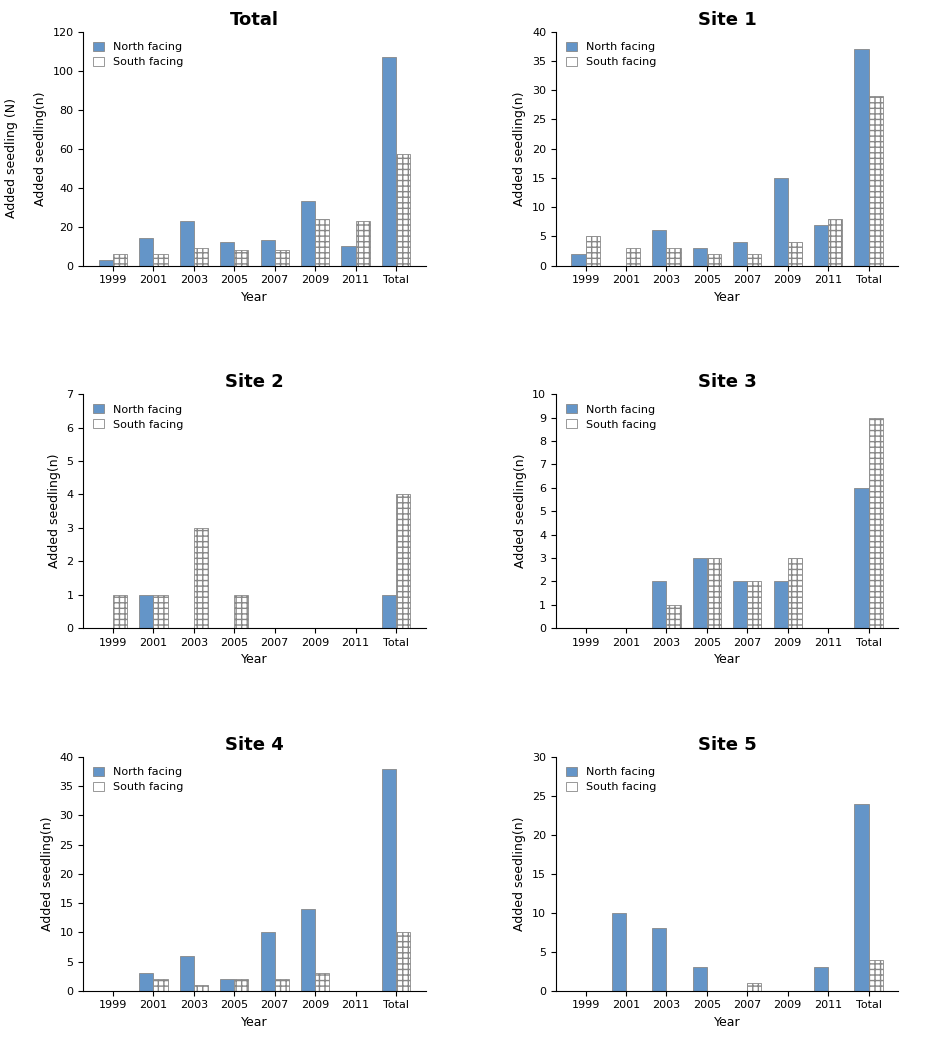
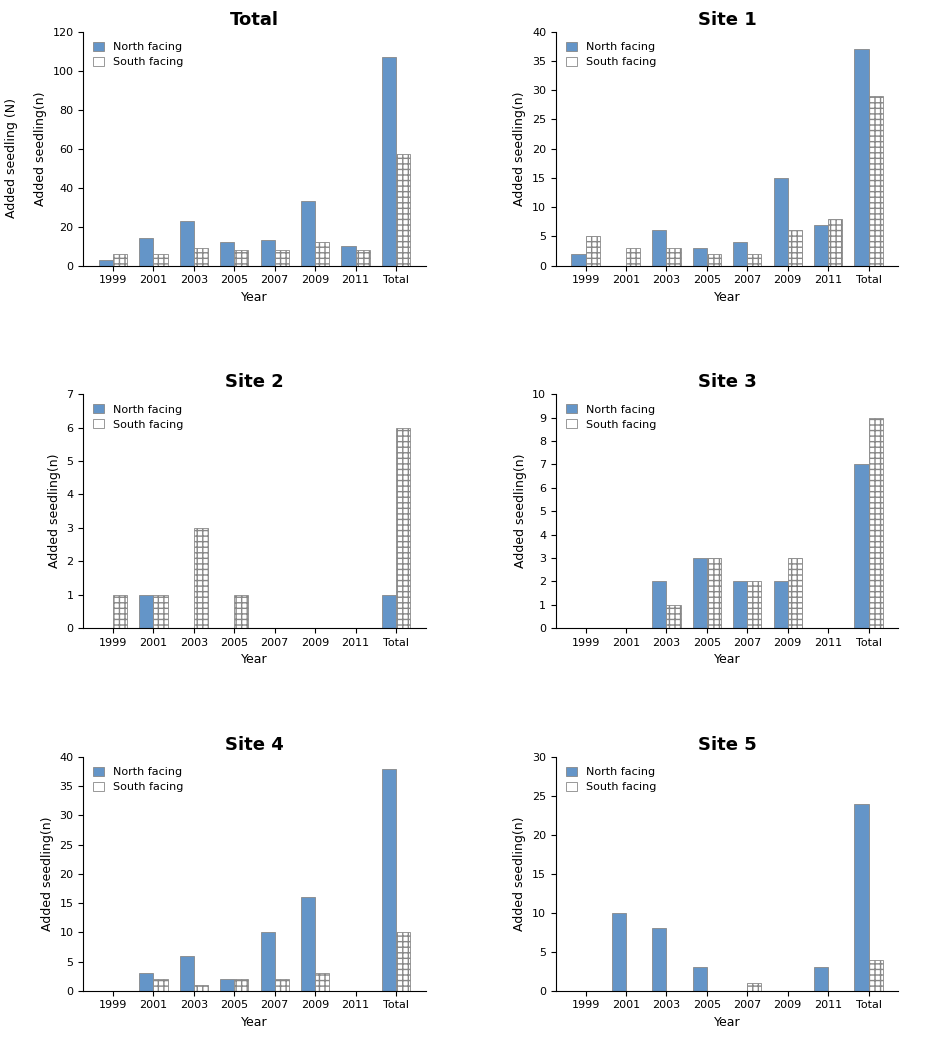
Total/South facing/2009: 24 -> 12
Total/South facing/2011: 23 -> 8
Site 1/South facing/2009: 4 -> 6
Site 2/South facing/Total: 4 -> 6
Site 3/North facing/Total: 6 -> 7
Site 4/North facing/2009: 14 -> 16
